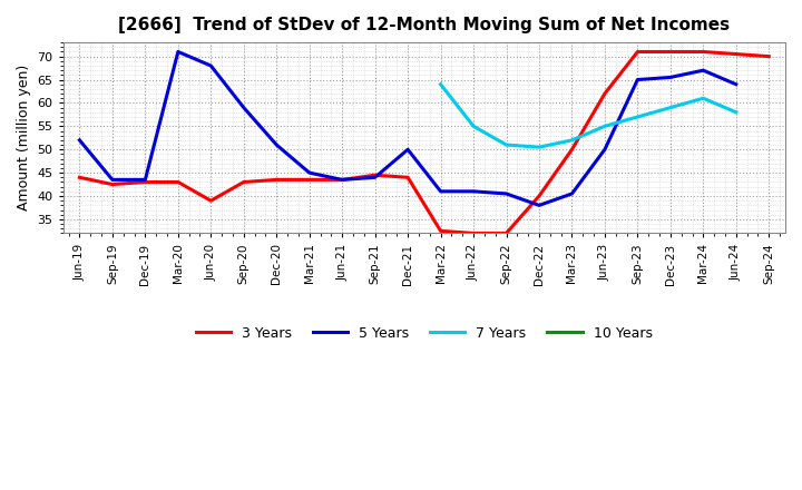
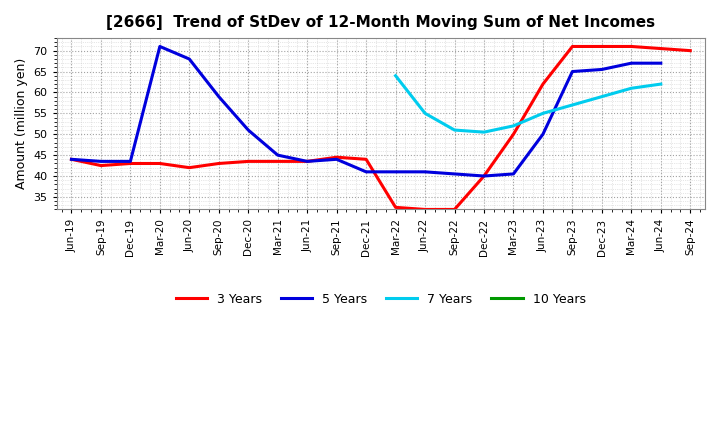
5 Years/Jun-19: 52.0 -> 44.0
3 Years/Jun-20: 39.0 -> 42.0
5 Years/Dec-21: 50.0 -> 41.0
5 Years/Dec-22: 38.0 -> 40.0
5 Years/Jun-24: 64.0 -> 67.0
7 Years/Jun-24: 58.0 -> 62.0
